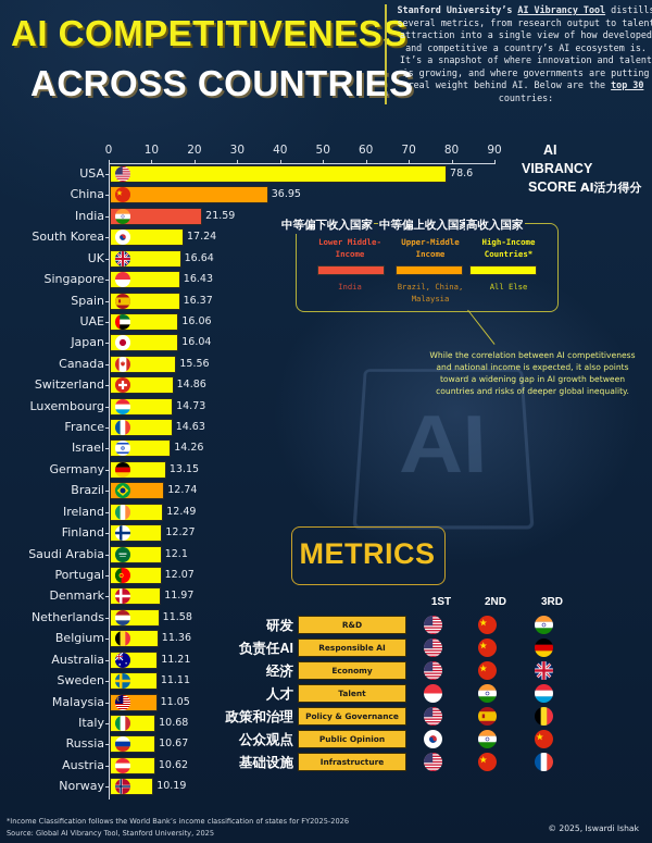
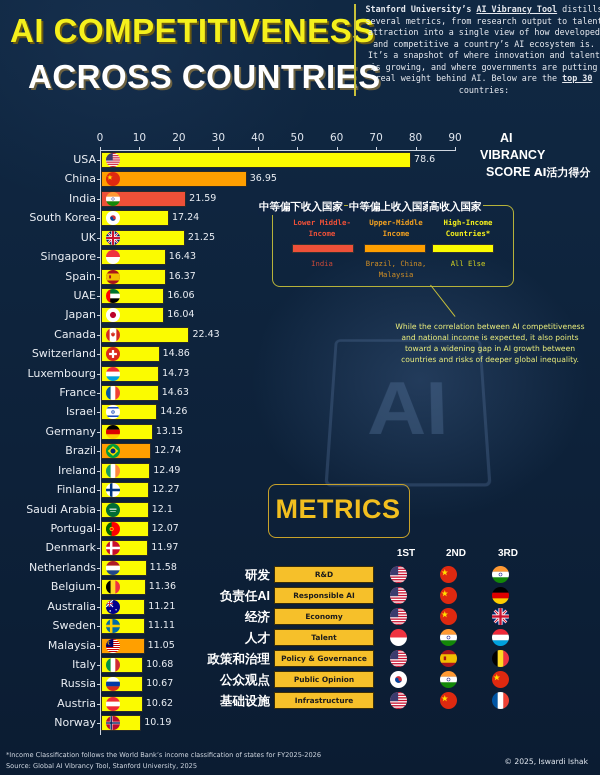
UK: 16.64 -> 21.25
Canada: 15.56 -> 22.43
